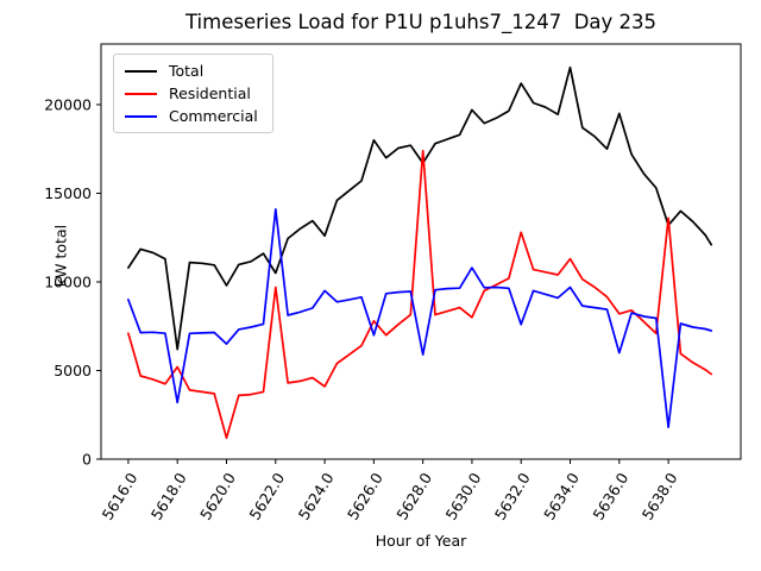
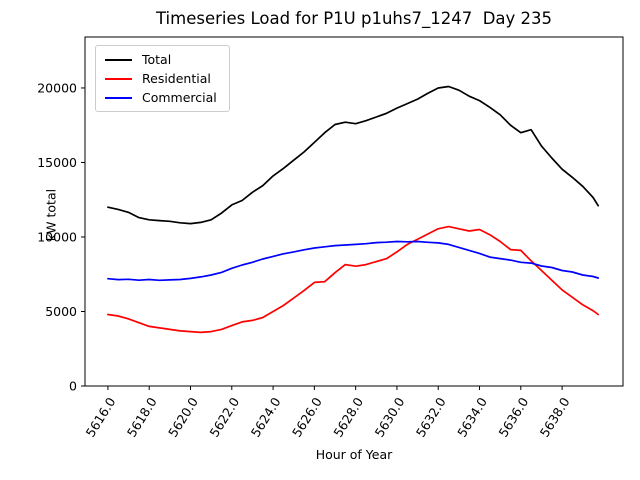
Total/5616.0: 10800 -> 12000
Residential/5616.0: 7100 -> 4800
Commercial/5616.0: 9000 -> 7200
Total/5618.0: 6200 -> 11200
Residential/5618.0: 5200 -> 4000
Commercial/5618.0: 3200 -> 7200
Total/5620.0: 9800 -> 10900
Residential/5620.0: 1200 -> 3600
Commercial/5620.0: 6500 -> 7200
Total/5622.0: 10500 -> 12200
Residential/5622.0: 9700 -> 4000
Commercial/5622.0: 14100 -> 7900
Total/5624.0: 12600 -> 14100
Residential/5624.0: 4100 -> 5000
Commercial/5624.0: 9500 -> 8700
Total/5626.0: 18000 -> 16400
Residential/5626.0: 7800 -> 7000
Commercial/5626.0: 7000 -> 9300
Total/5628.0: 16700 -> 17600
Residential/5628.0: 17400 -> 8000
Commercial/5628.0: 5900 -> 9500
Total/5630.0: 19700 -> 18600
Residential/5630.0: 8000 -> 9000
Commercial/5630.0: 10800 -> 9700
Total/5632.0: 21200 -> 20000
Residential/5632.0: 12800 -> 10600
Commercial/5632.0: 7600 -> 9600
Total/5634.0: 22100 -> 19200
Residential/5634.0: 11300 -> 10500
Commercial/5634.0: 9700 -> 8900
Total/5636.0: 19500 -> 17000
Residential/5636.0: 8200 -> 9100
Commercial/5636.0: 6000 -> 8300
Total/5638.0: 13200 -> 14600
Residential/5638.0: 13600 -> 6400
Commercial/5638.0: 1800 -> 7800
